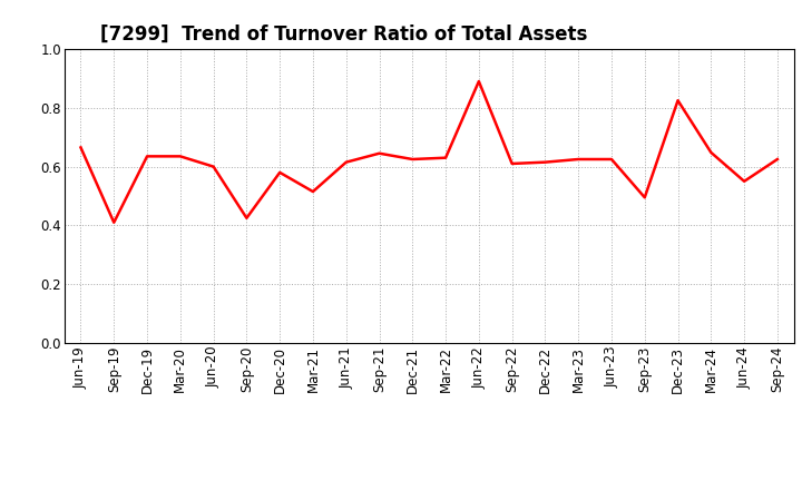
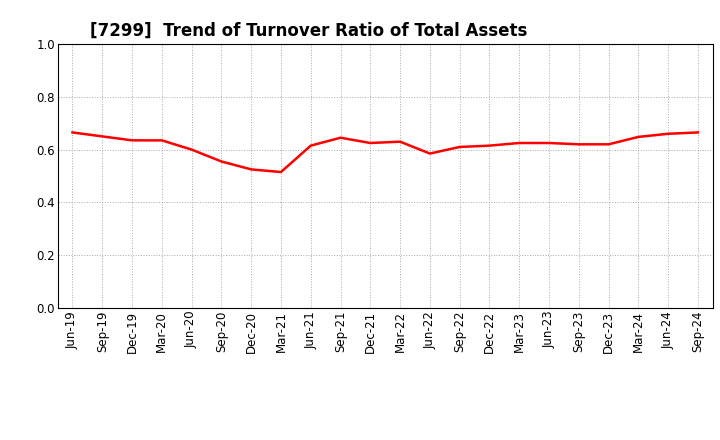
Sep-19: 0.410 -> 0.650
Sep-20: 0.425 -> 0.555
Dec-20: 0.580 -> 0.525
Jun-22: 0.890 -> 0.585
Sep-23: 0.495 -> 0.620
Dec-23: 0.825 -> 0.620
Jun-24: 0.550 -> 0.660
Sep-24: 0.625 -> 0.665
